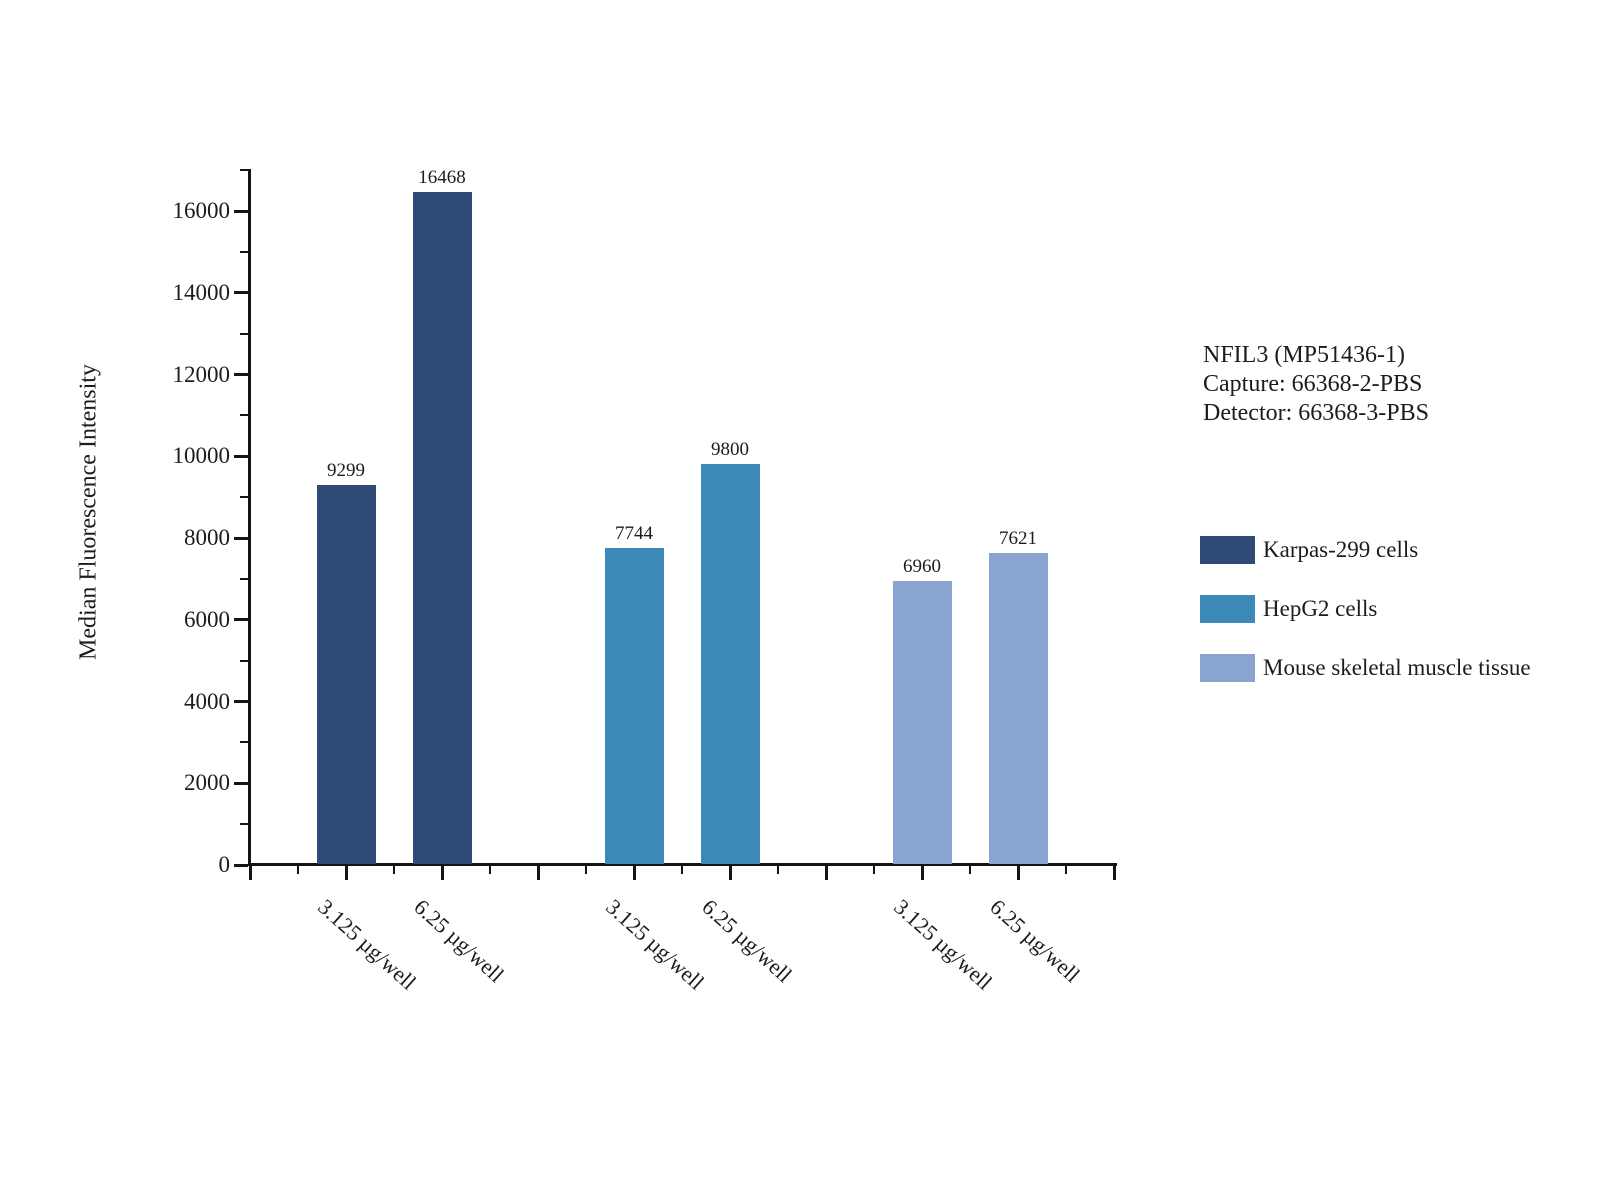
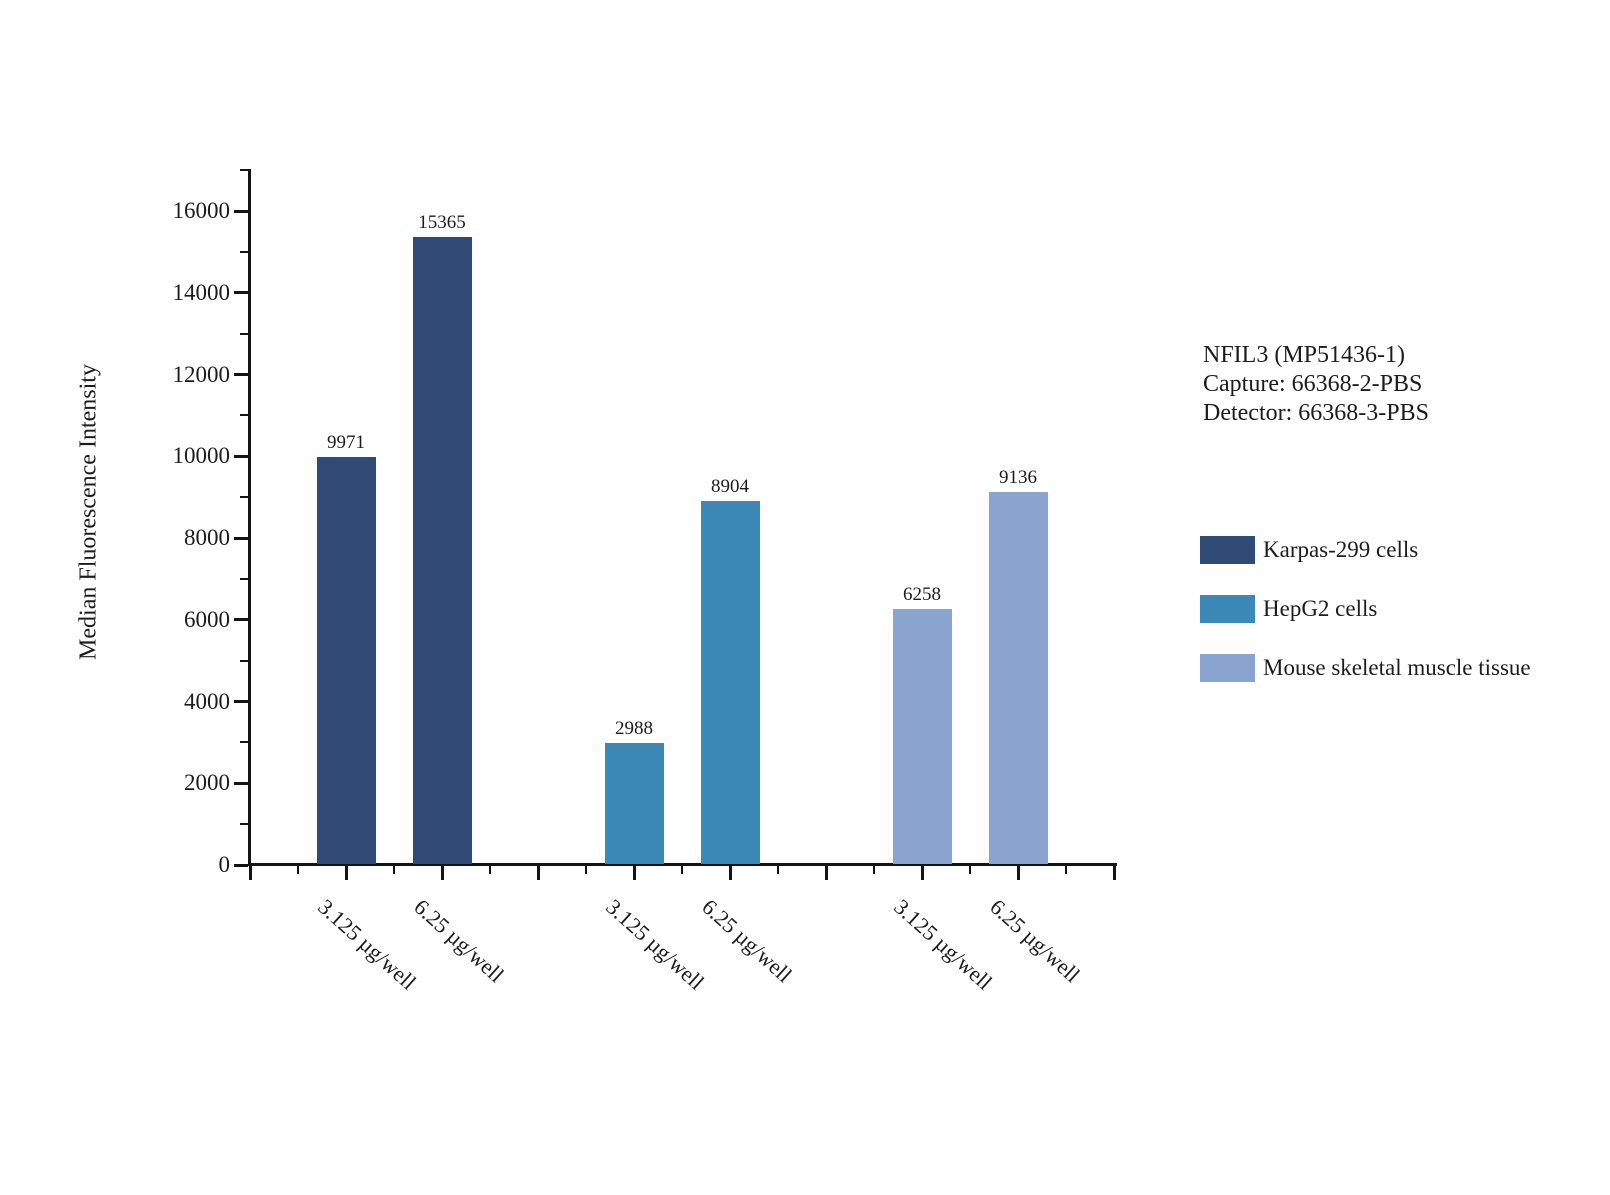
Karpas-299 cells/3.125 µg/well: 9299 -> 9971
HepG2 cells/3.125 µg/well: 7744 -> 2988
Mouse skeletal muscle tissue/3.125 µg/well: 6960 -> 6258
Karpas-299 cells/6.25 µg/well: 16468 -> 15365
HepG2 cells/6.25 µg/well: 9800 -> 8904
Mouse skeletal muscle tissue/6.25 µg/well: 7621 -> 9136
